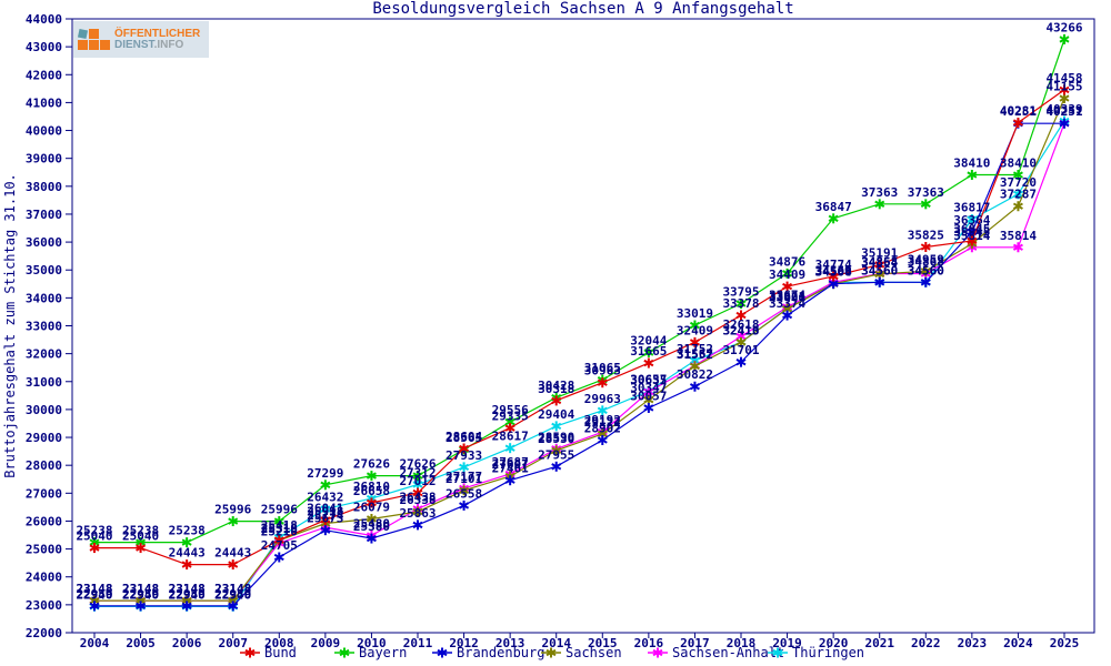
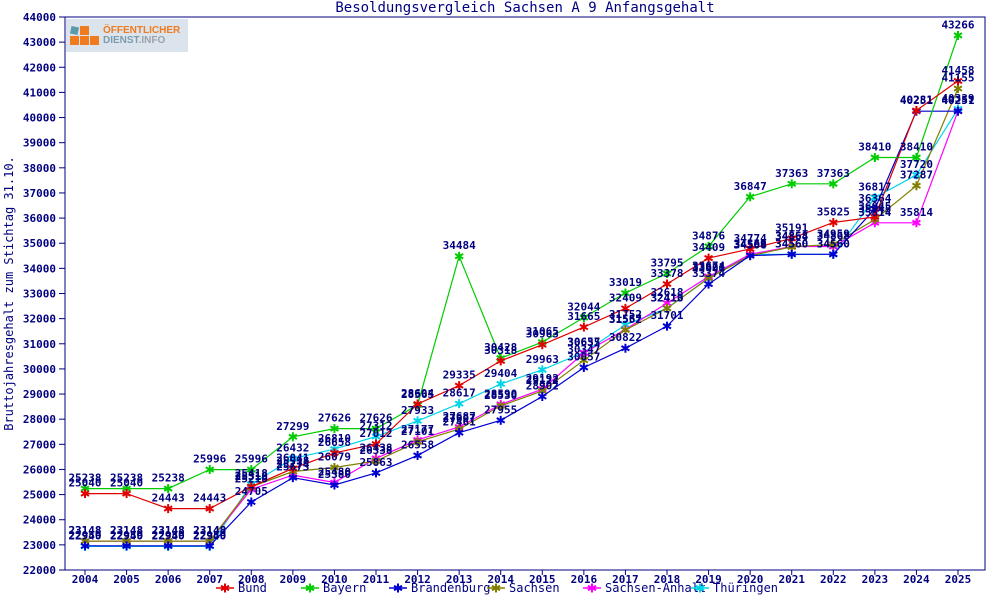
Bayern/2013: 29556 -> 34484
